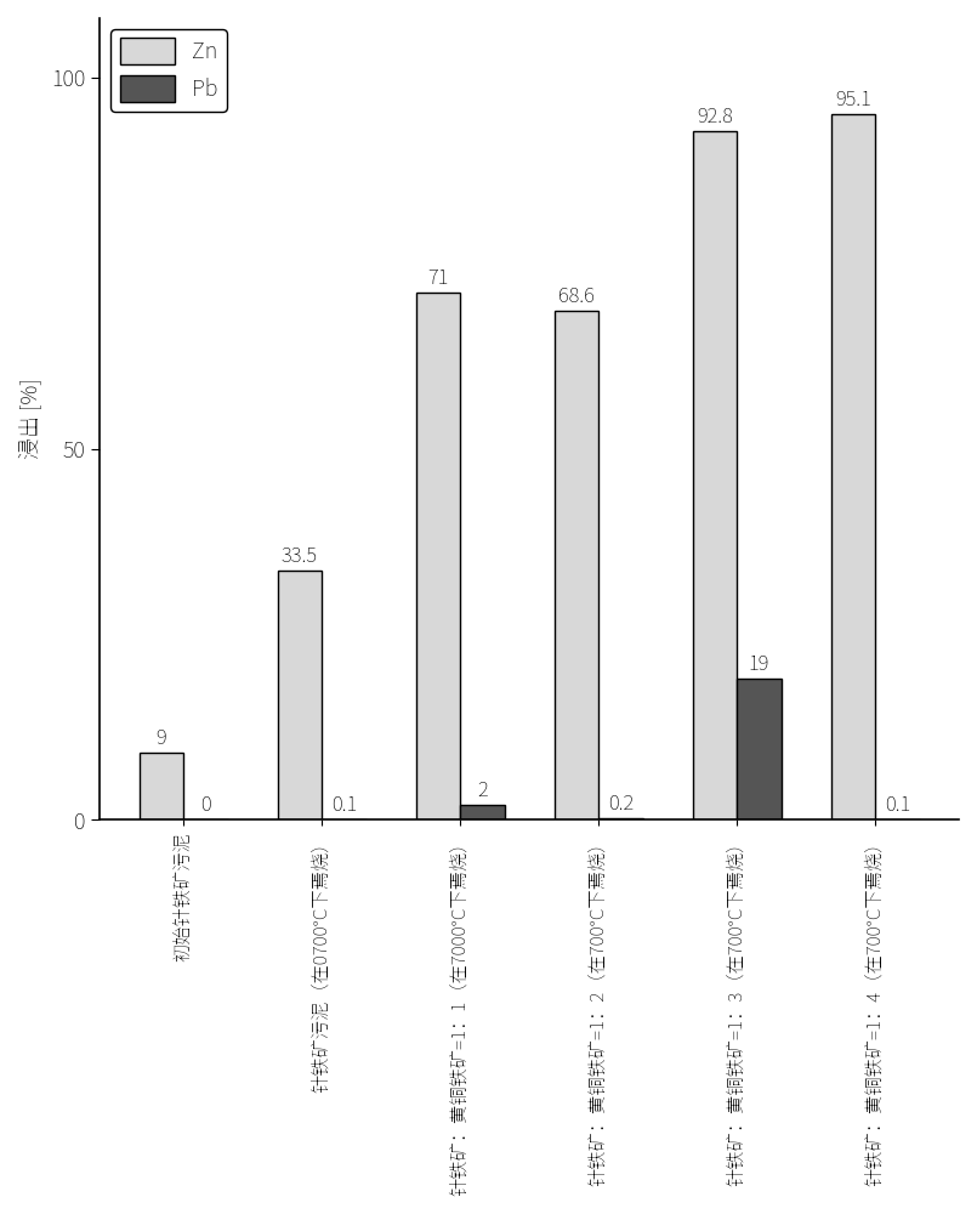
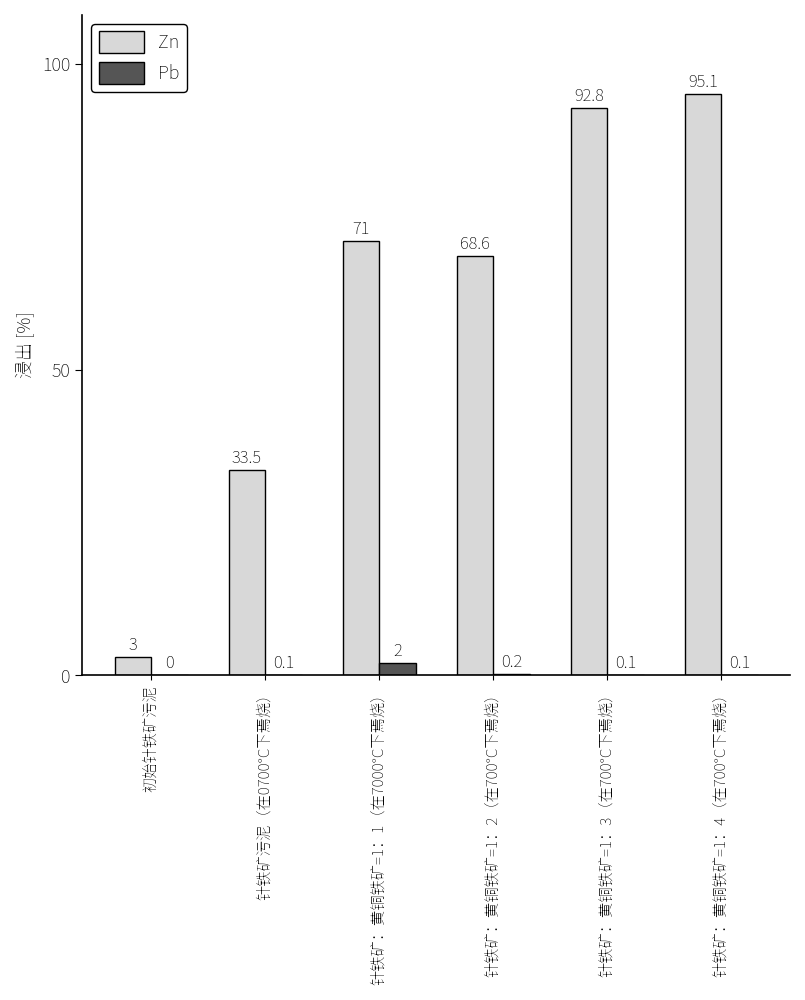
Zn/初始针铁矿污泥: 9 -> 3
Pb/针铁矿：黄铜铁矿=1：3（在700°C下焉烧）: 19 -> 0.1
